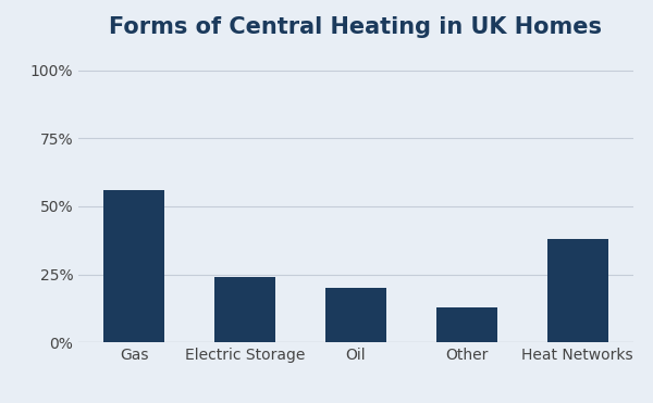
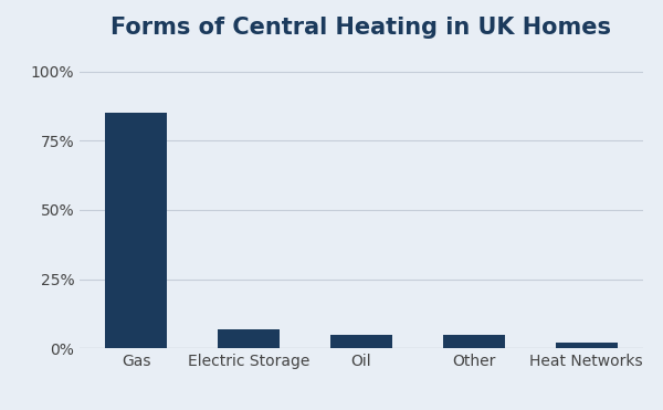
Gas: 56% -> 85%
Electric Storage: 24% -> 7%
Oil: 20% -> 5%
Other: 13% -> 5%
Heat Networks: 38% -> 2%
